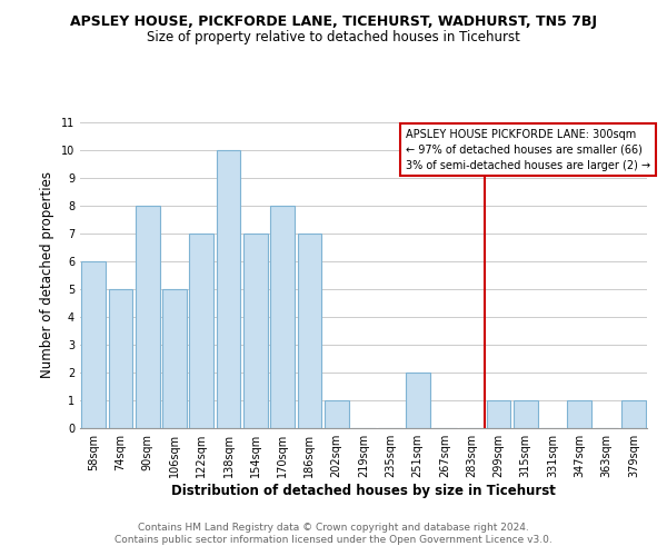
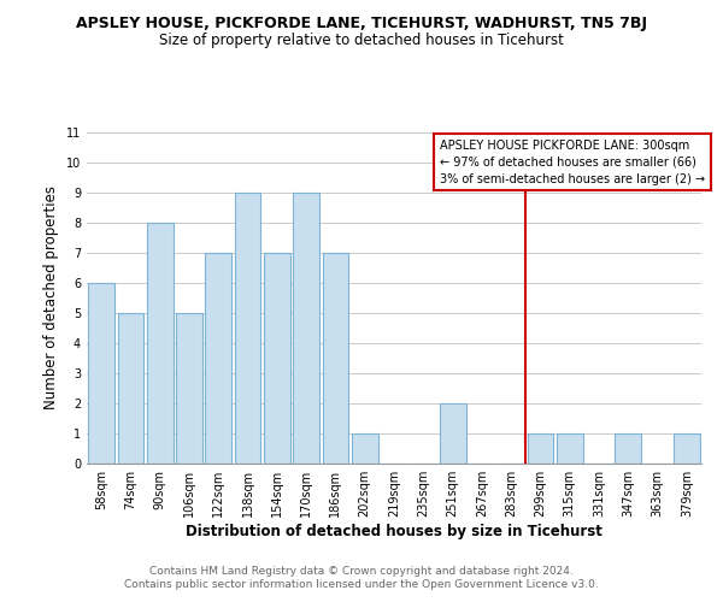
138sqm: 10 -> 9
170sqm: 8 -> 9
